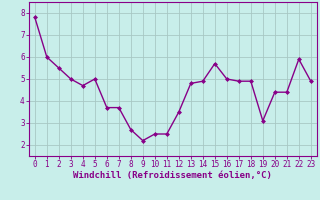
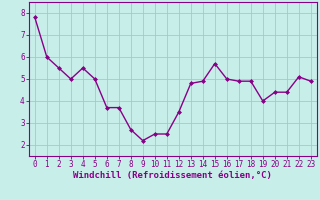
4: 4.7 -> 5.5
19: 3.1 -> 4.0
22: 5.9 -> 5.1
